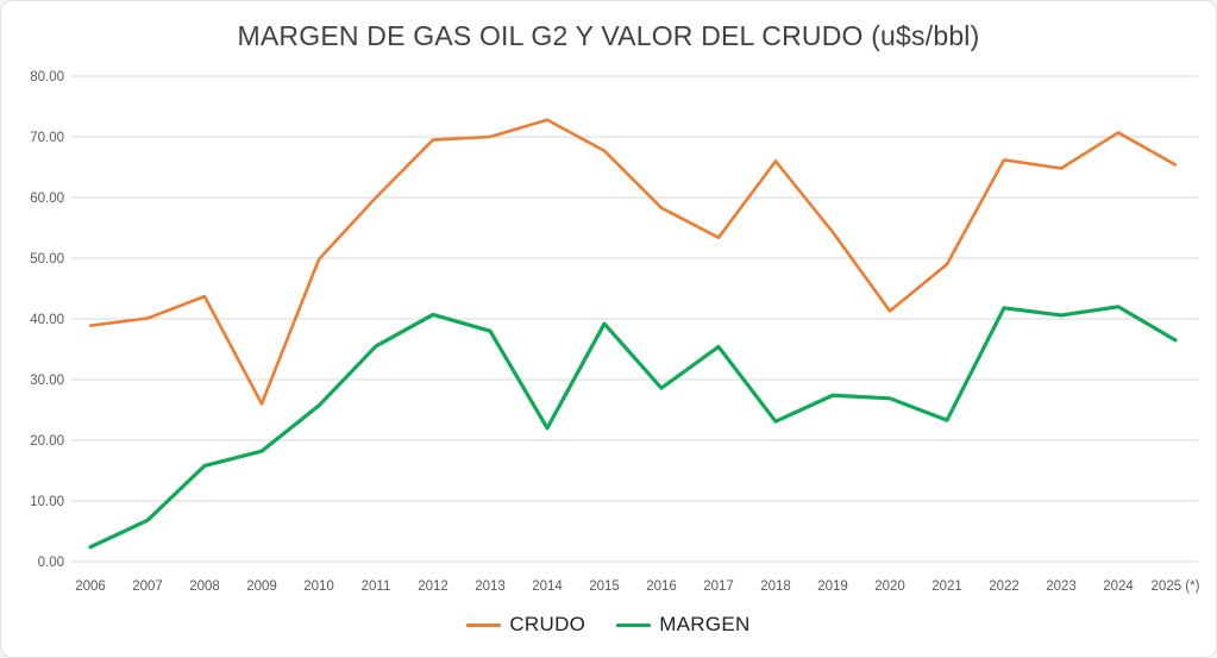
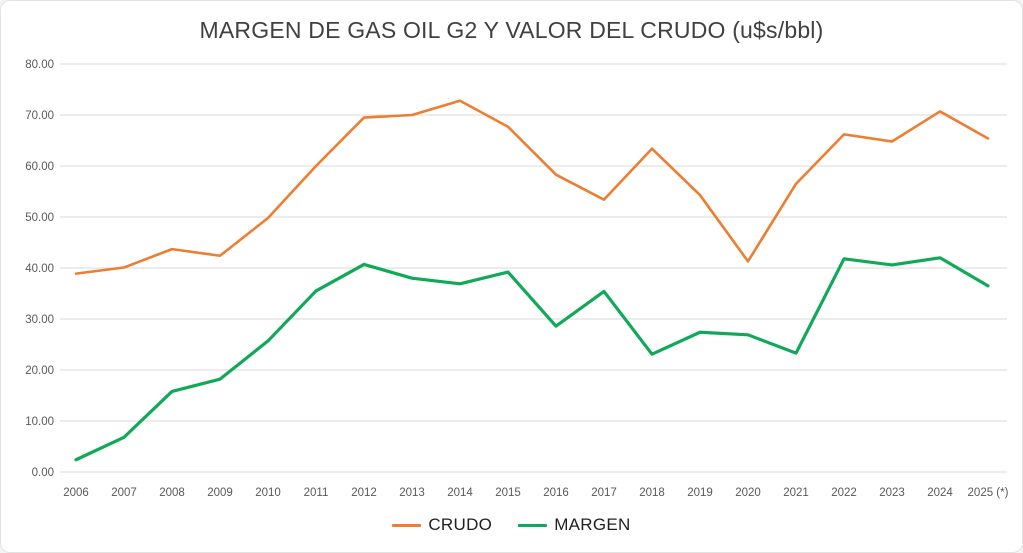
CRUDO/2009: 26 -> 42
MARGEN/2014: 22 -> 37
CRUDO/2018: 66 -> 63
CRUDO/2021: 49 -> 56
